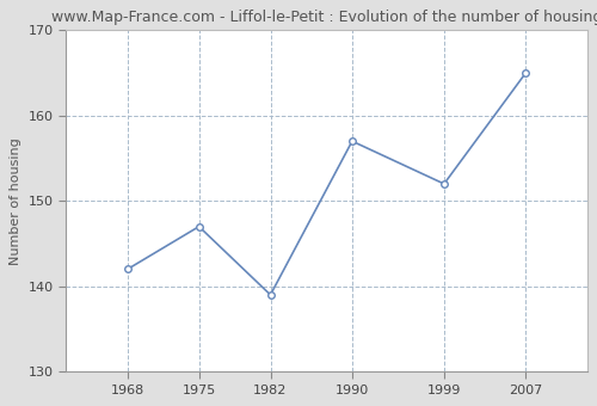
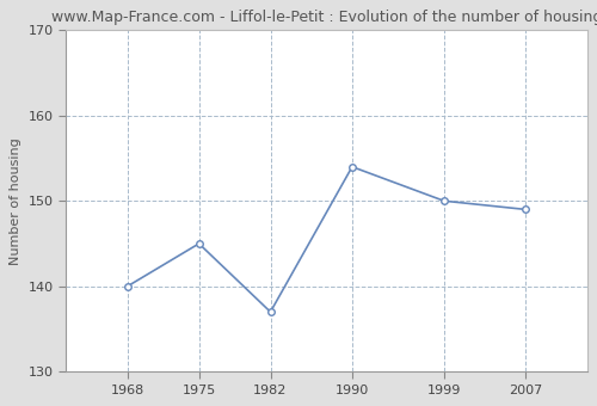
1968: 142 -> 140
1975: 147 -> 145
1982: 139 -> 137
1990: 157 -> 154
1999: 152 -> 150
2007: 165 -> 149
